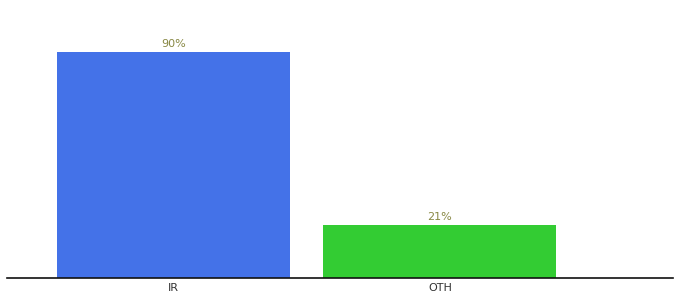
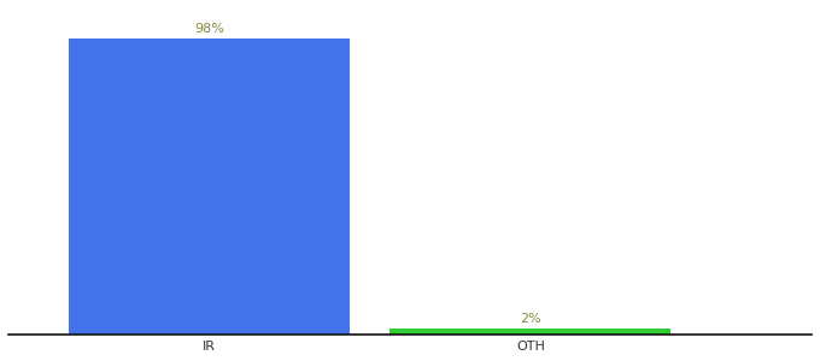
IR: 90% -> 98%
OTH: 21% -> 2%
